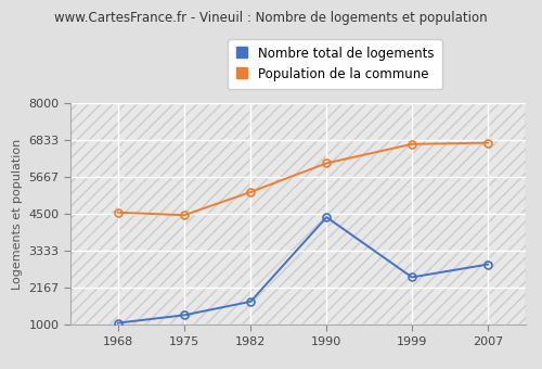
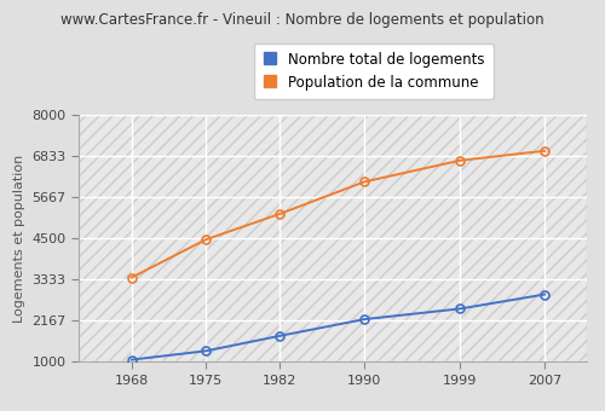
Population de la commune/1968: 4550 -> 3390
Nombre total de logements/1990: 4400 -> 2200
Population de la commune/2007: 6750 -> 6980
